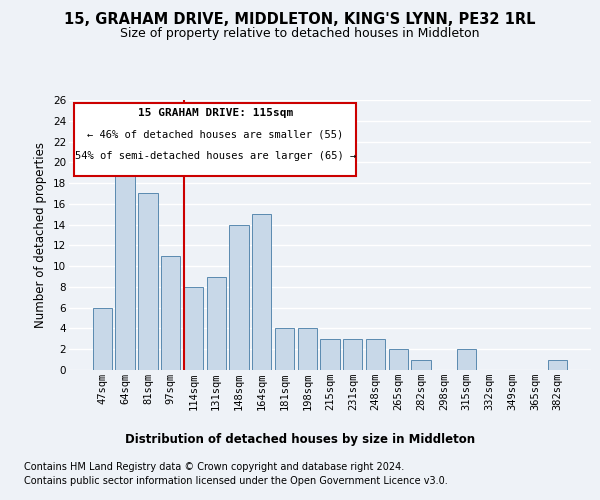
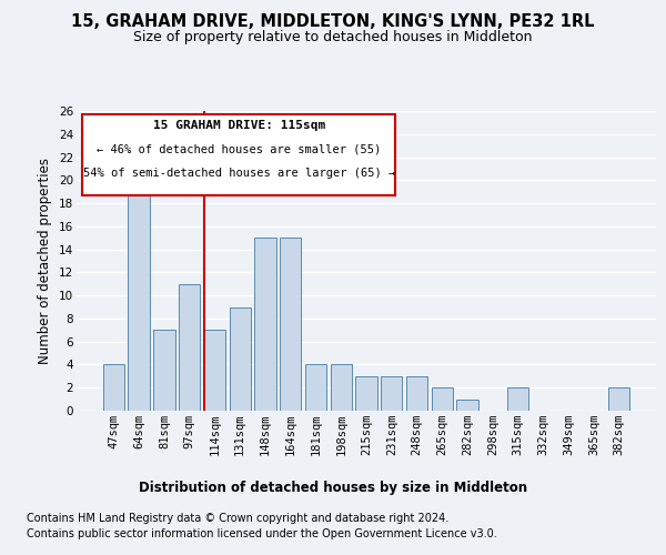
47sqm: 6 -> 4
81sqm: 17 -> 7
114sqm: 8 -> 7
148sqm: 14 -> 15
382sqm: 1 -> 2
